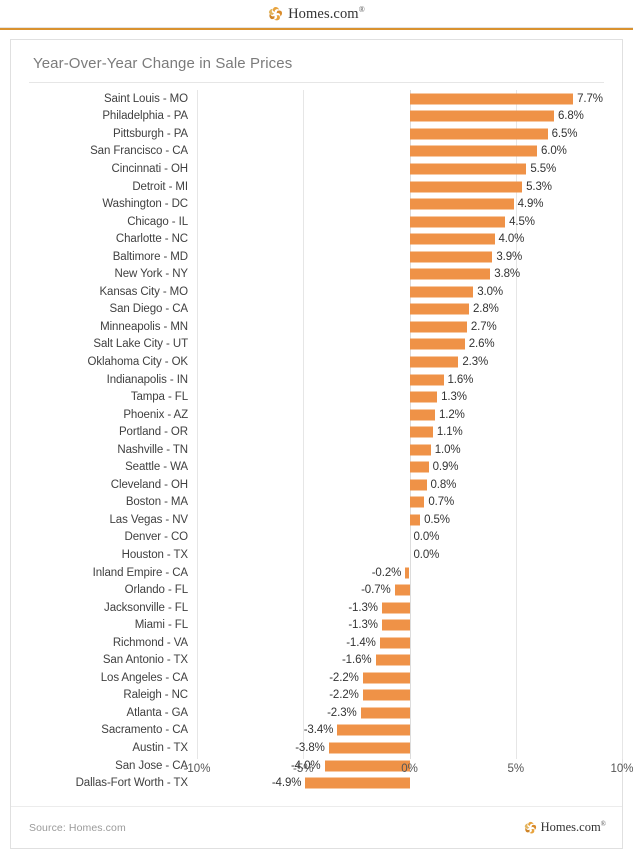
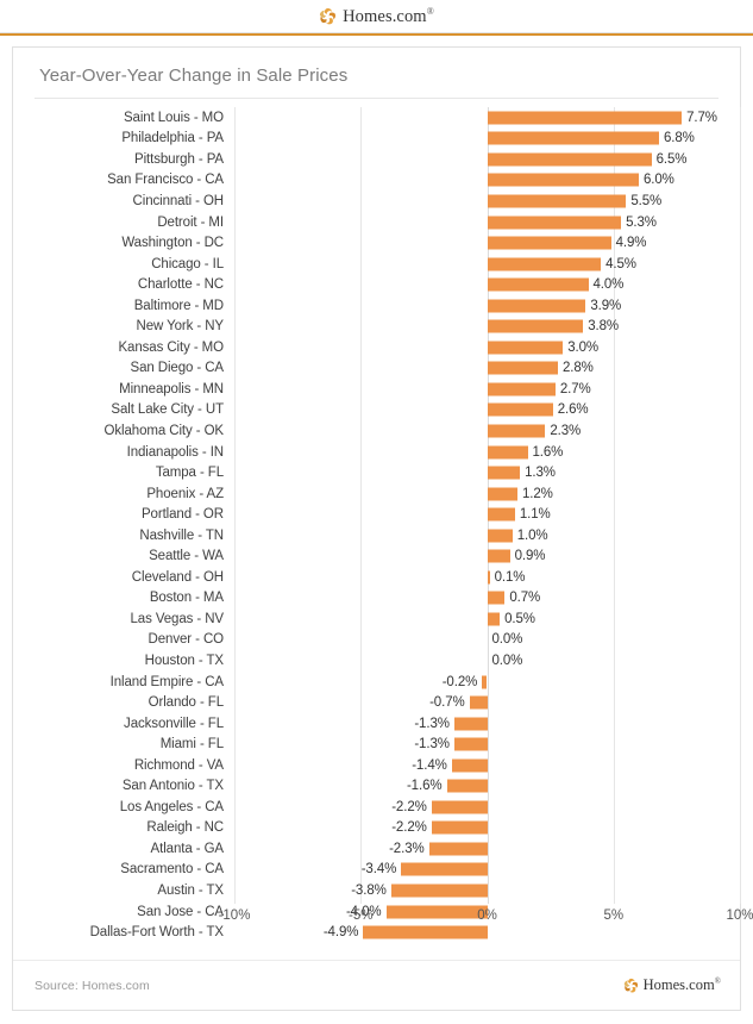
Cleveland - OH: 0.8% -> 0.1%
